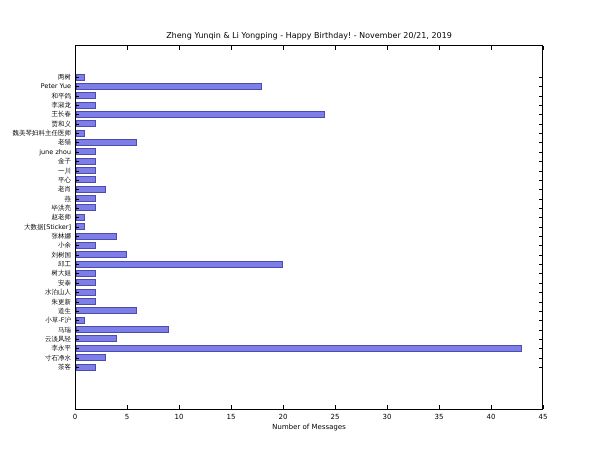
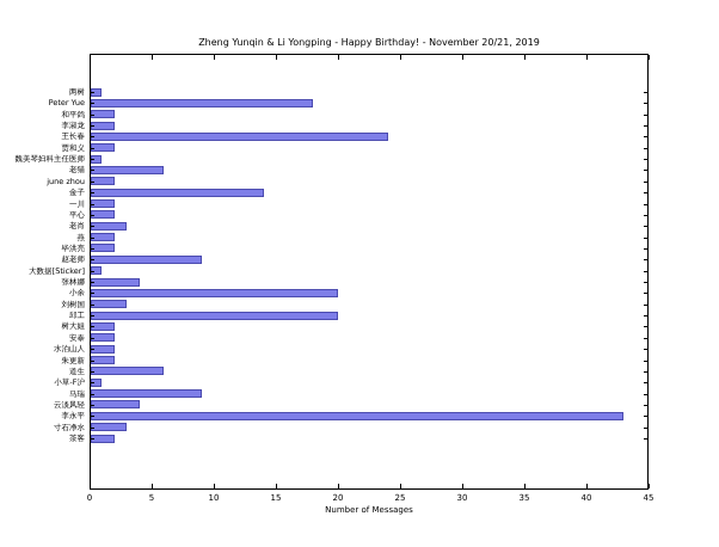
金子: 2 -> 14
赵老师: 1 -> 9
小余: 2 -> 20
刘树国: 5 -> 3
